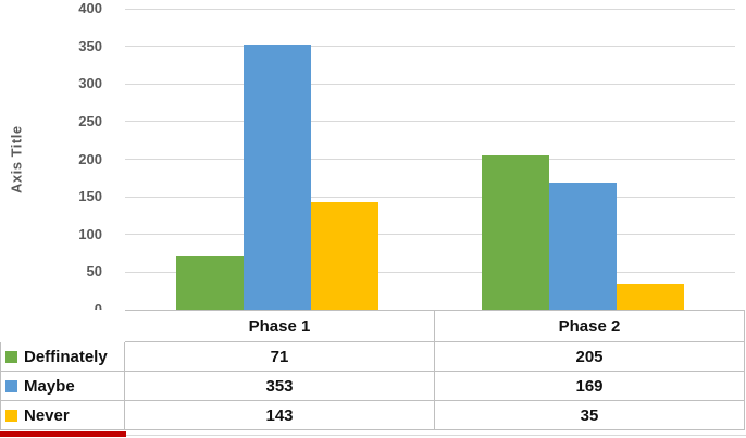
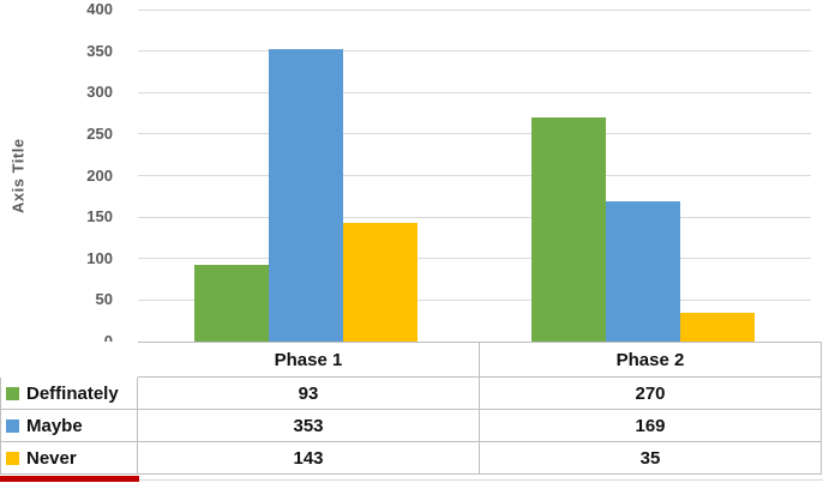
Deffinately/Phase 1: 71 -> 93
Deffinately/Phase 2: 205 -> 270
